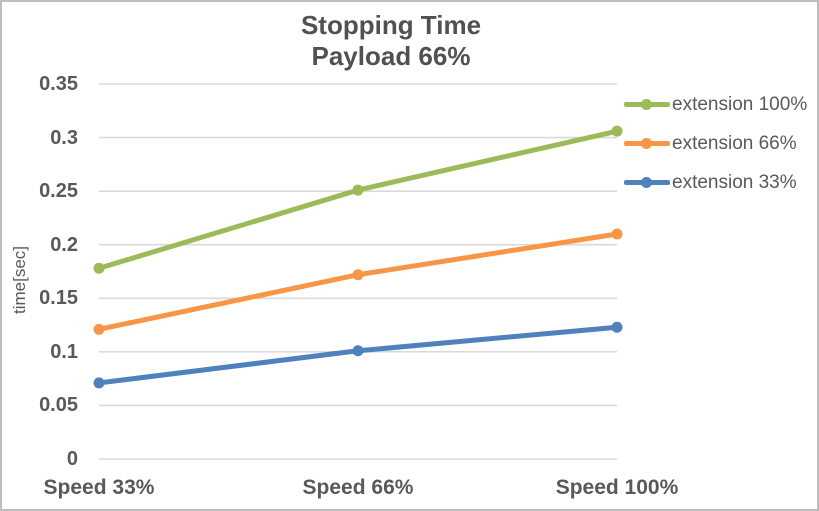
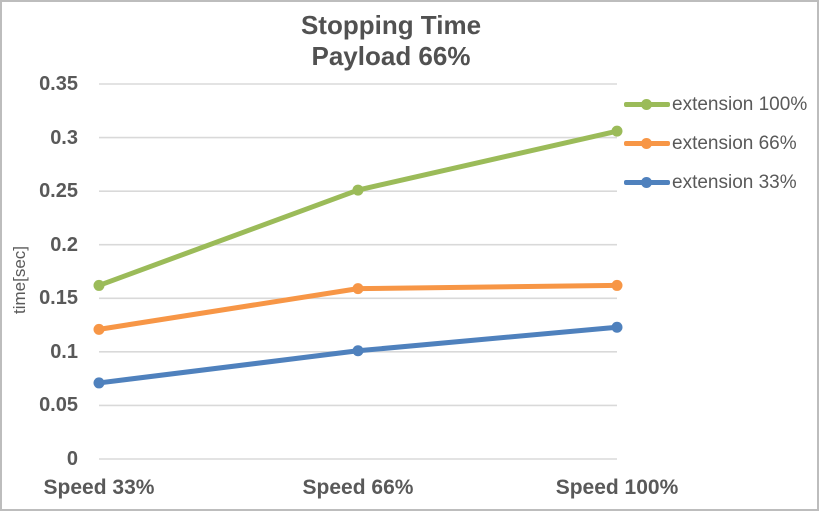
extension 100%/Speed 33%: 0.178 -> 0.162
extension 66%/Speed 66%: 0.172 -> 0.159
extension 66%/Speed 100%: 0.210 -> 0.162
